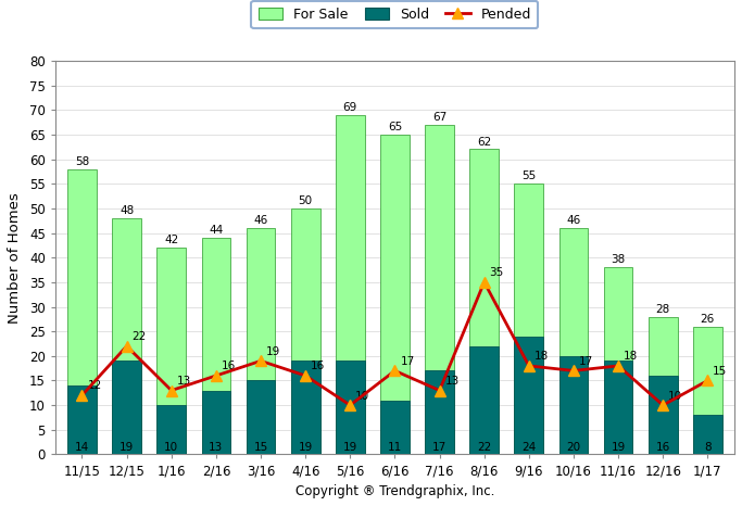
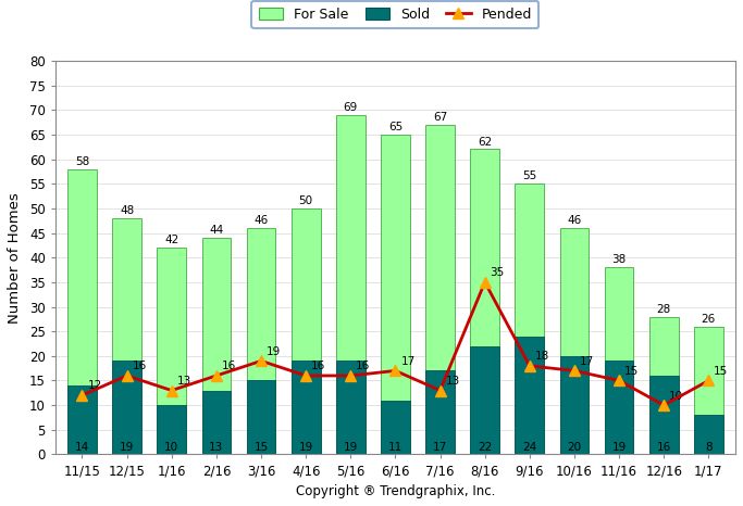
Pended/12/15: 22 -> 16
Pended/5/16: 10 -> 16
Pended/11/16: 18 -> 15
